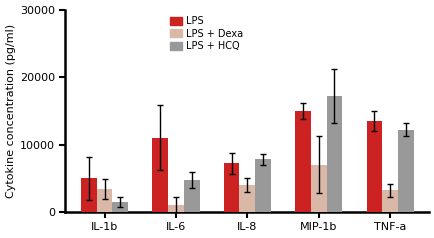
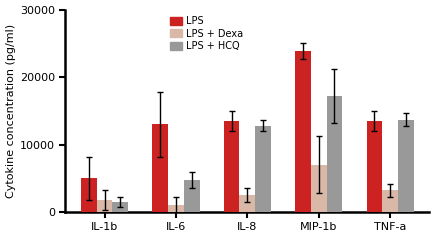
LPS + Dexa/IL-1b: 3400 -> 1800
LPS/IL-6: 11000 -> 13000
LPS/IL-8: 7200 -> 13500
LPS + Dexa/IL-8: 4000 -> 2500
LPS + HCQ/IL-8: 7800 -> 12800
LPS/MIP-1b: 15000 -> 23800
LPS + HCQ/TNF-a: 12200 -> 13700
